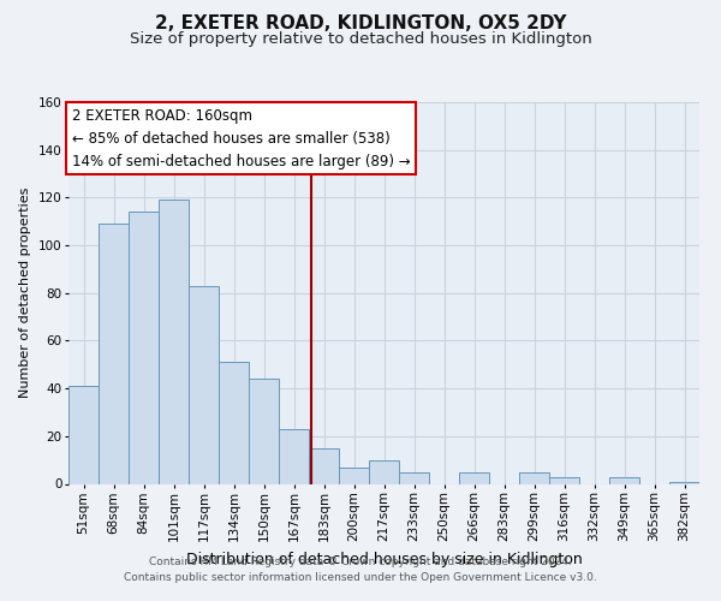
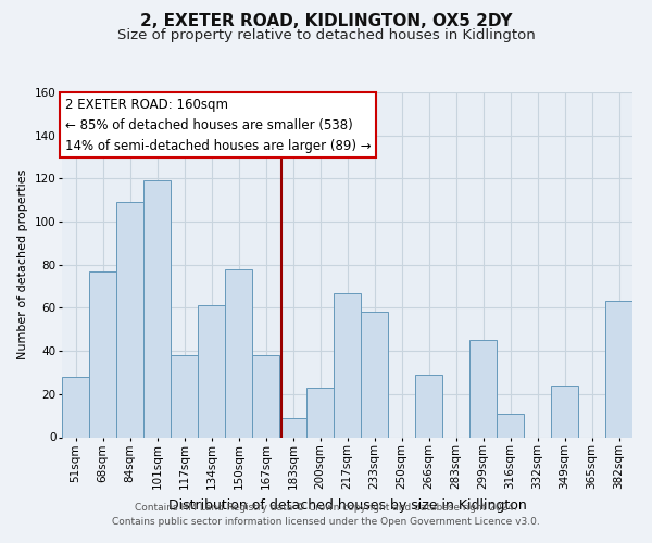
51sqm: 41 -> 28
68sqm: 109 -> 77
84sqm: 114 -> 109
117sqm: 83 -> 38
134sqm: 51 -> 61
150sqm: 44 -> 78
167sqm: 23 -> 38
183sqm: 15 -> 9
200sqm: 7 -> 23
217sqm: 10 -> 67
233sqm: 5 -> 58
266sqm: 5 -> 29
299sqm: 5 -> 45
316sqm: 3 -> 11
349sqm: 3 -> 24
382sqm: 1 -> 63
